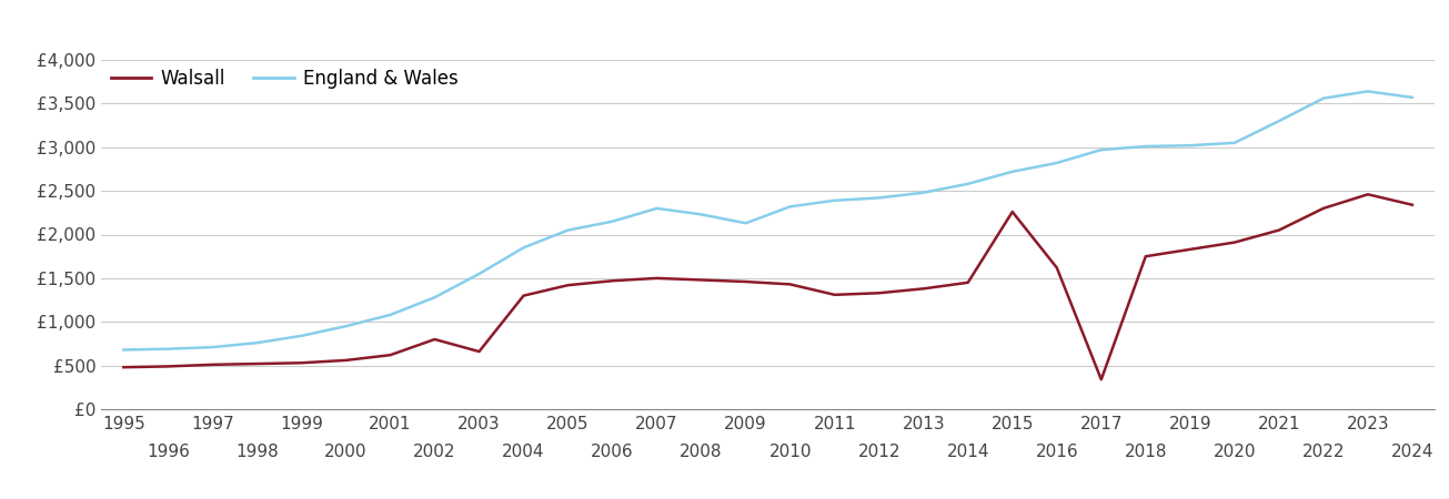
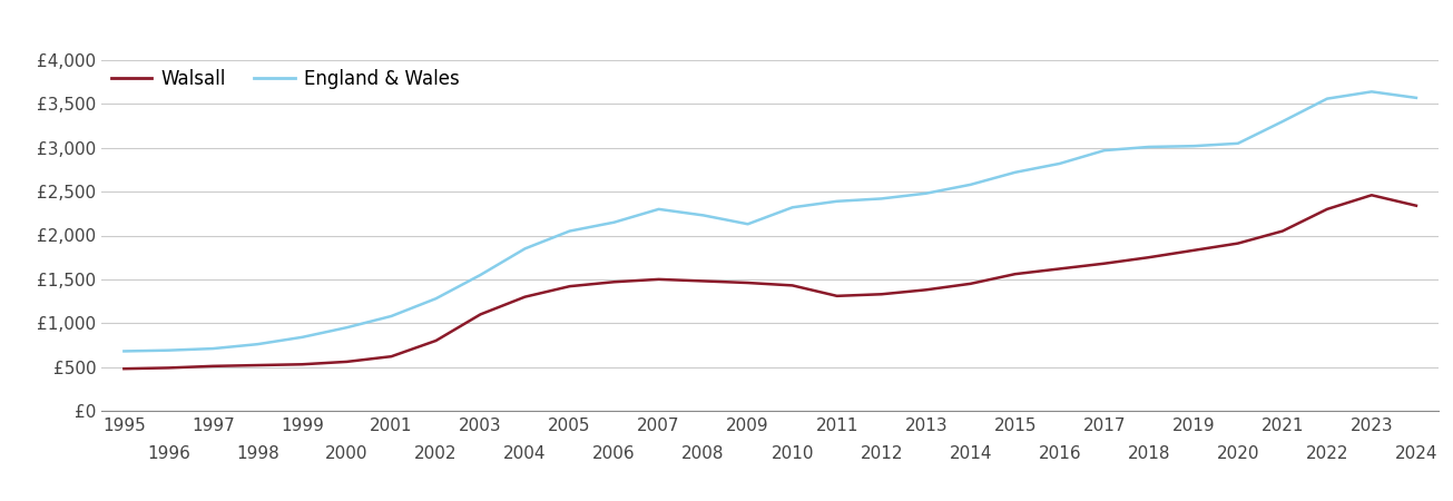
Walsall/2003: £660 -> £1,100
Walsall/2015: £2,260 -> £1,560
Walsall/2017: £340 -> £1,680
